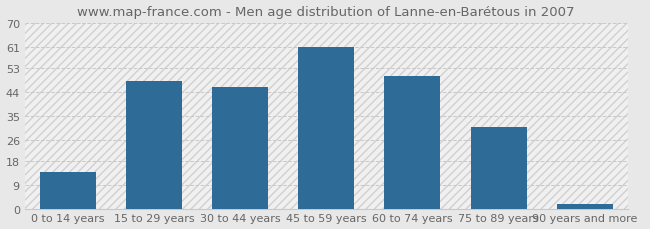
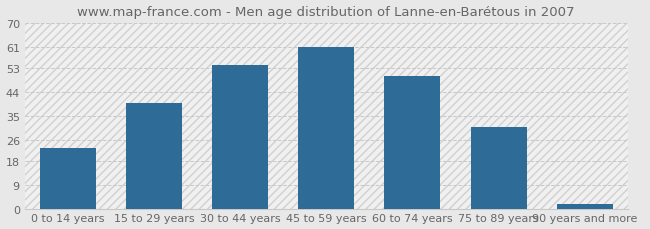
0 to 14 years: 14 -> 23
15 to 29 years: 48 -> 40
30 to 44 years: 46 -> 54
